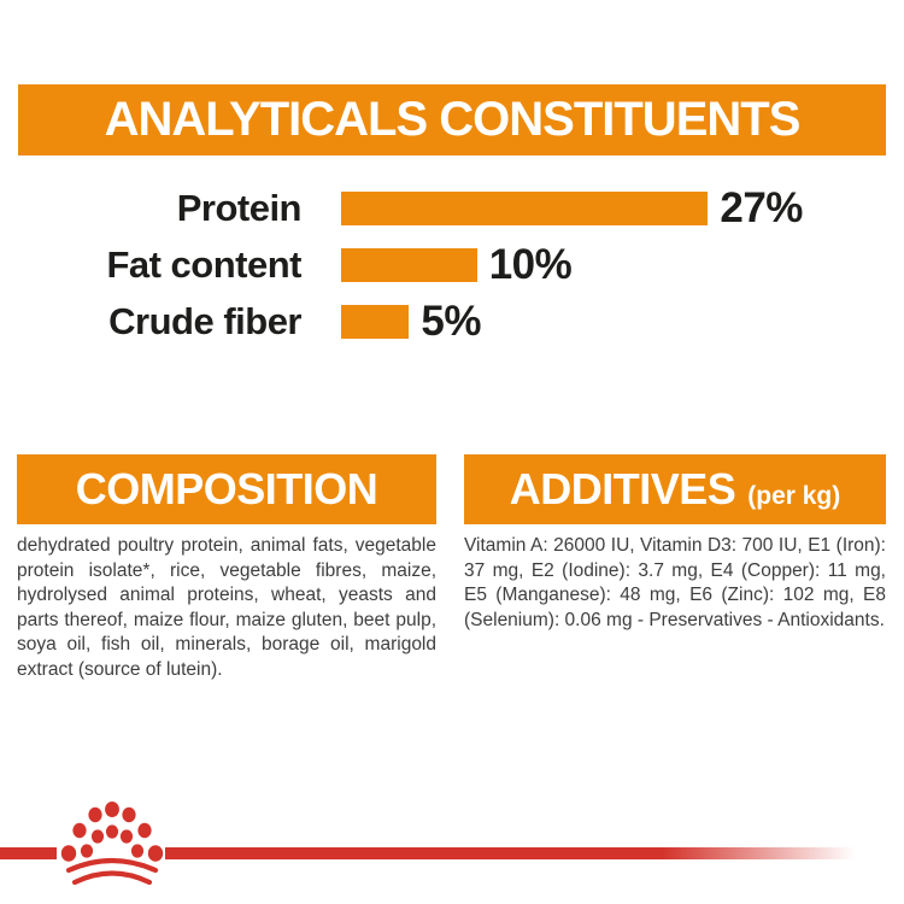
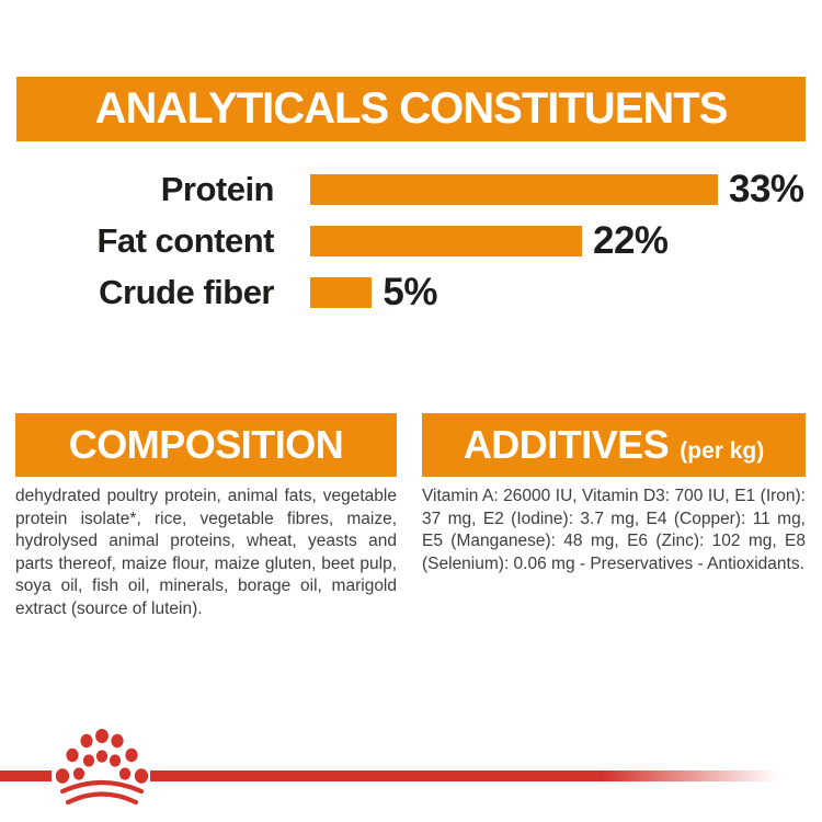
Protein: 27% -> 33%
Fat content: 10% -> 22%
